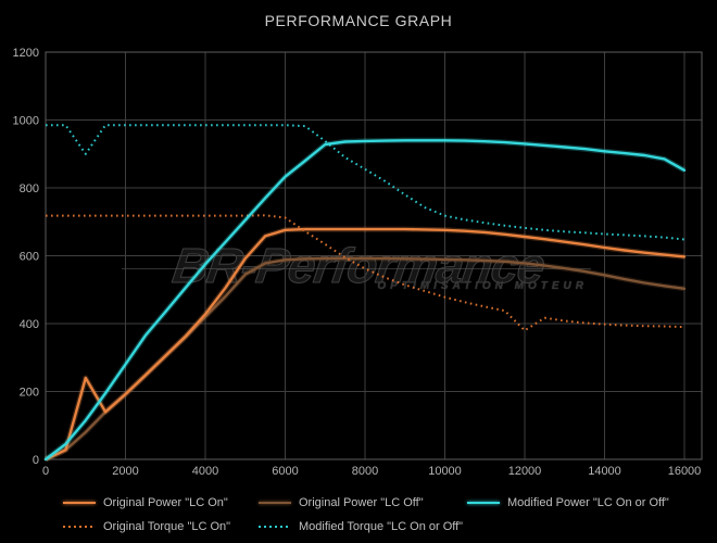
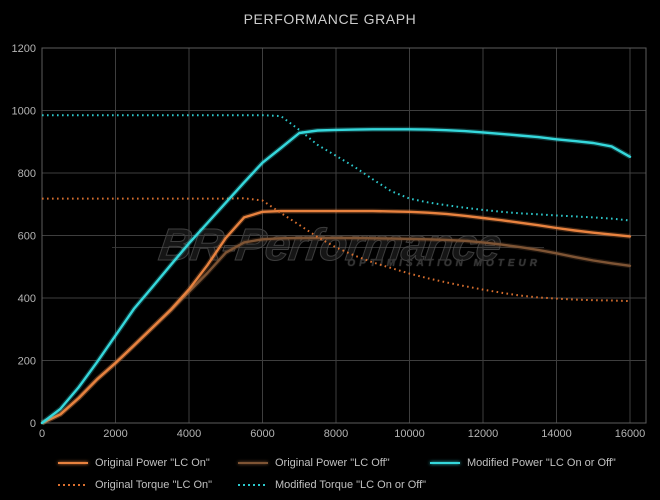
Original Power "LC On"/1000: 240 -> 80
Modified Torque "LC On or Off"/1000: 900 -> 980
Original Torque "LC On"/12000: 380 -> 430
